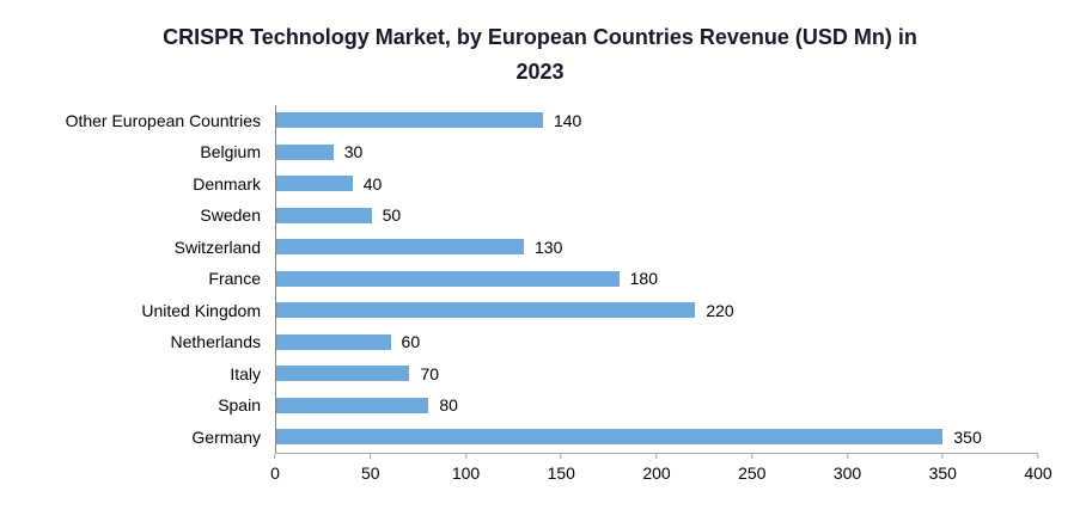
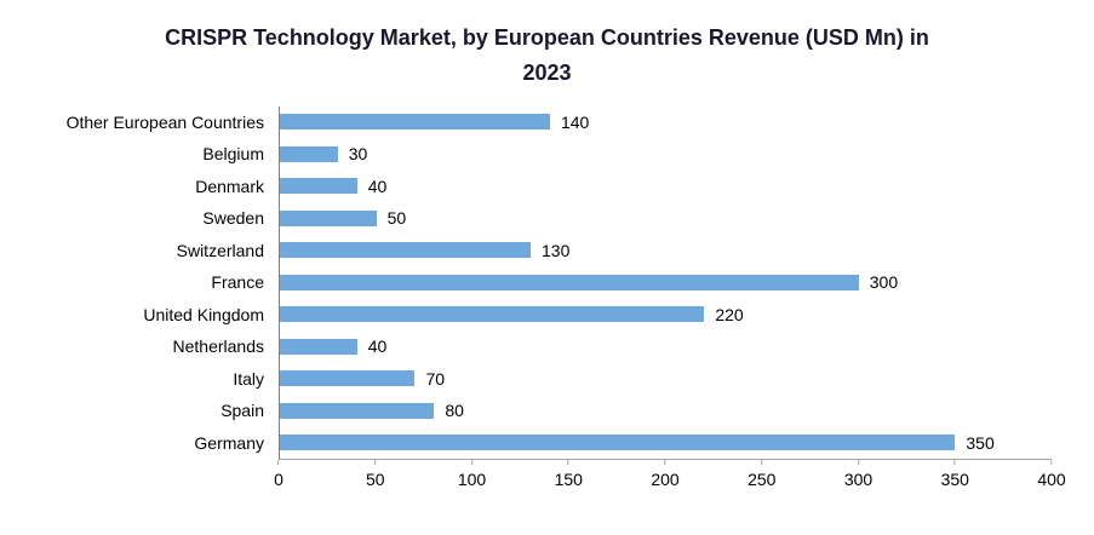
France: 180 -> 300
Netherlands: 60 -> 40
